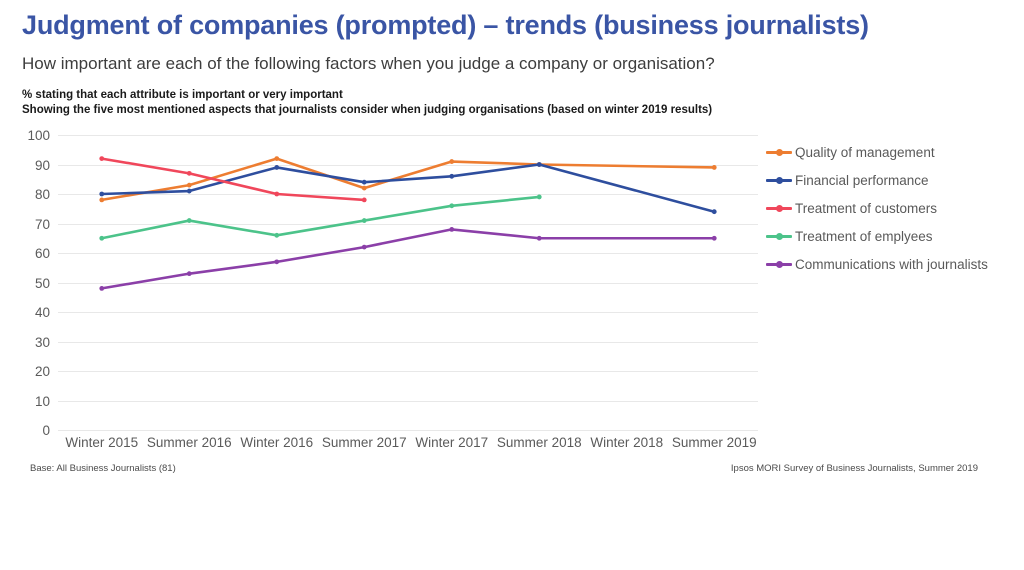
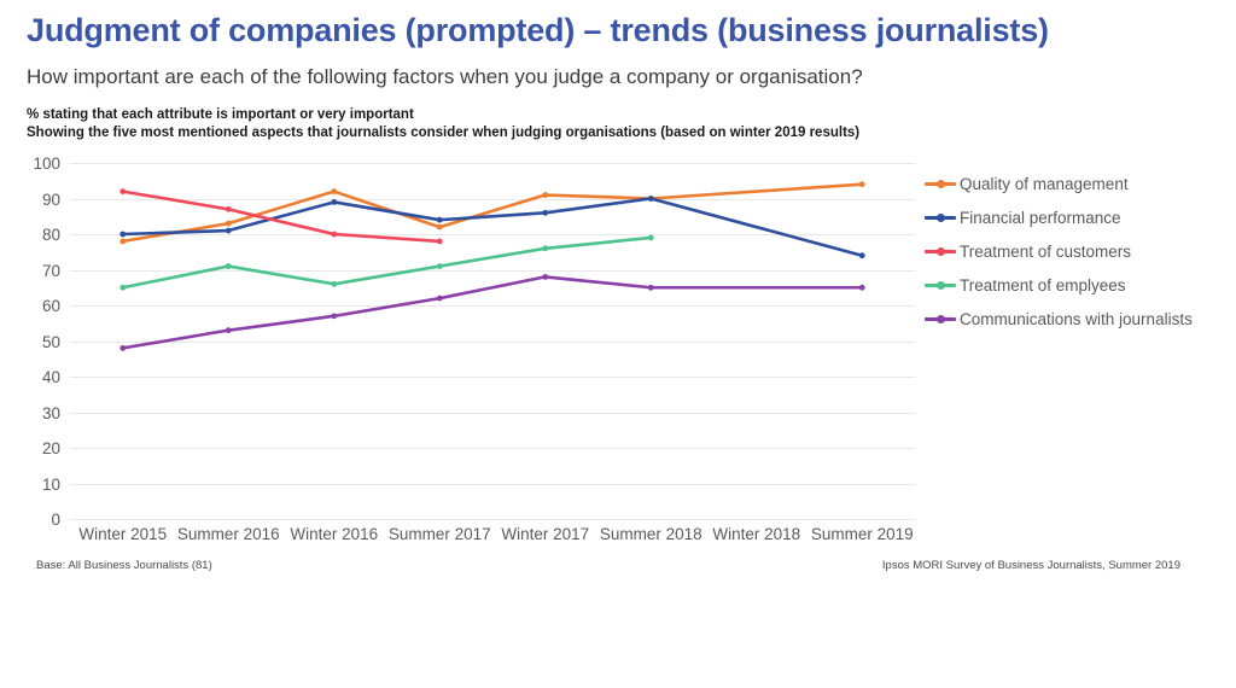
Quality of management/Summer 2019: 89 -> 94
